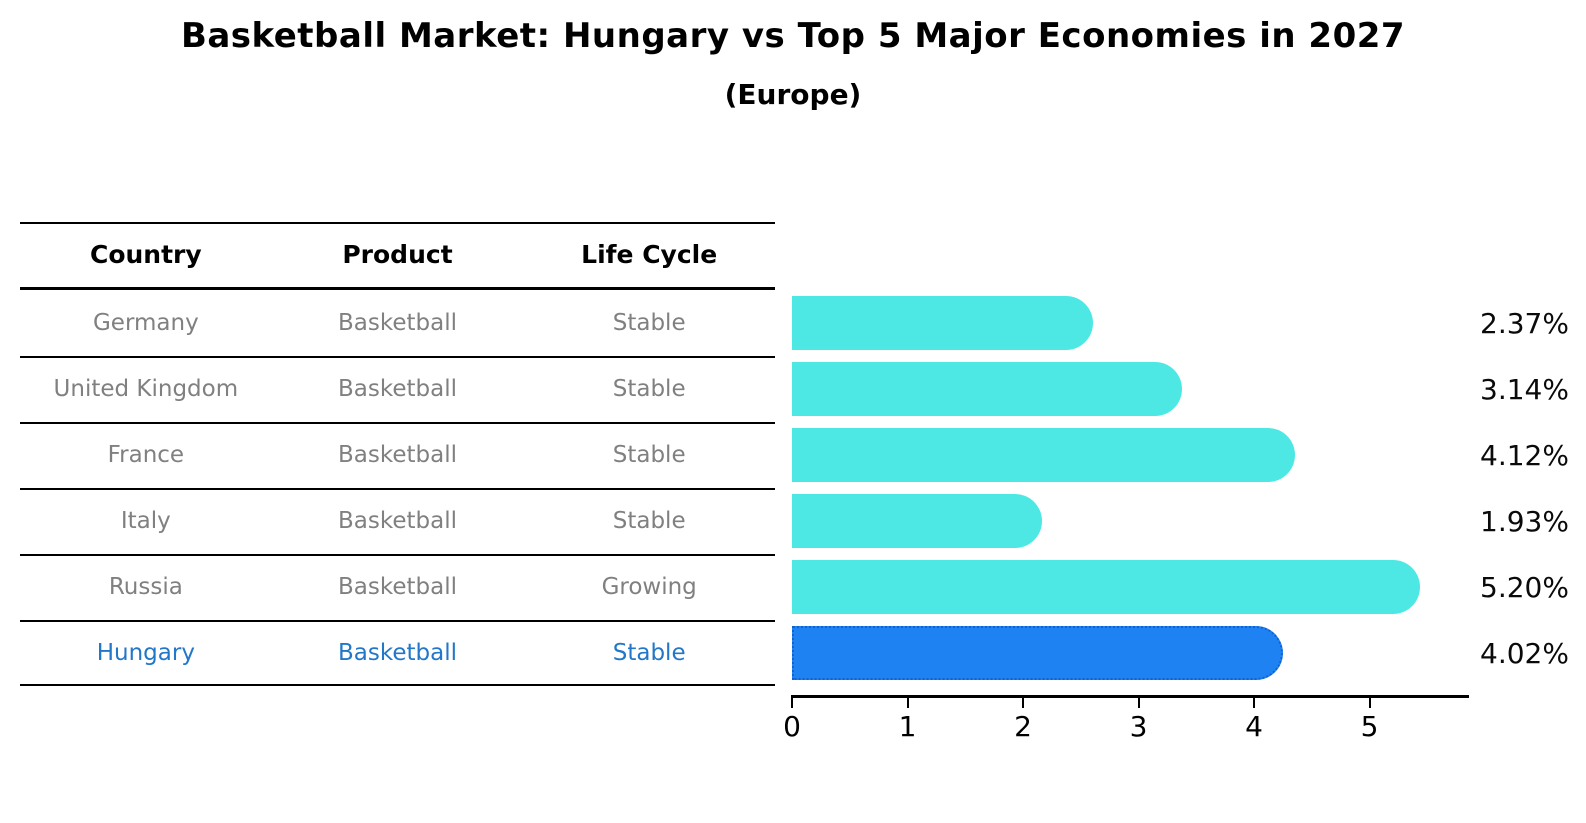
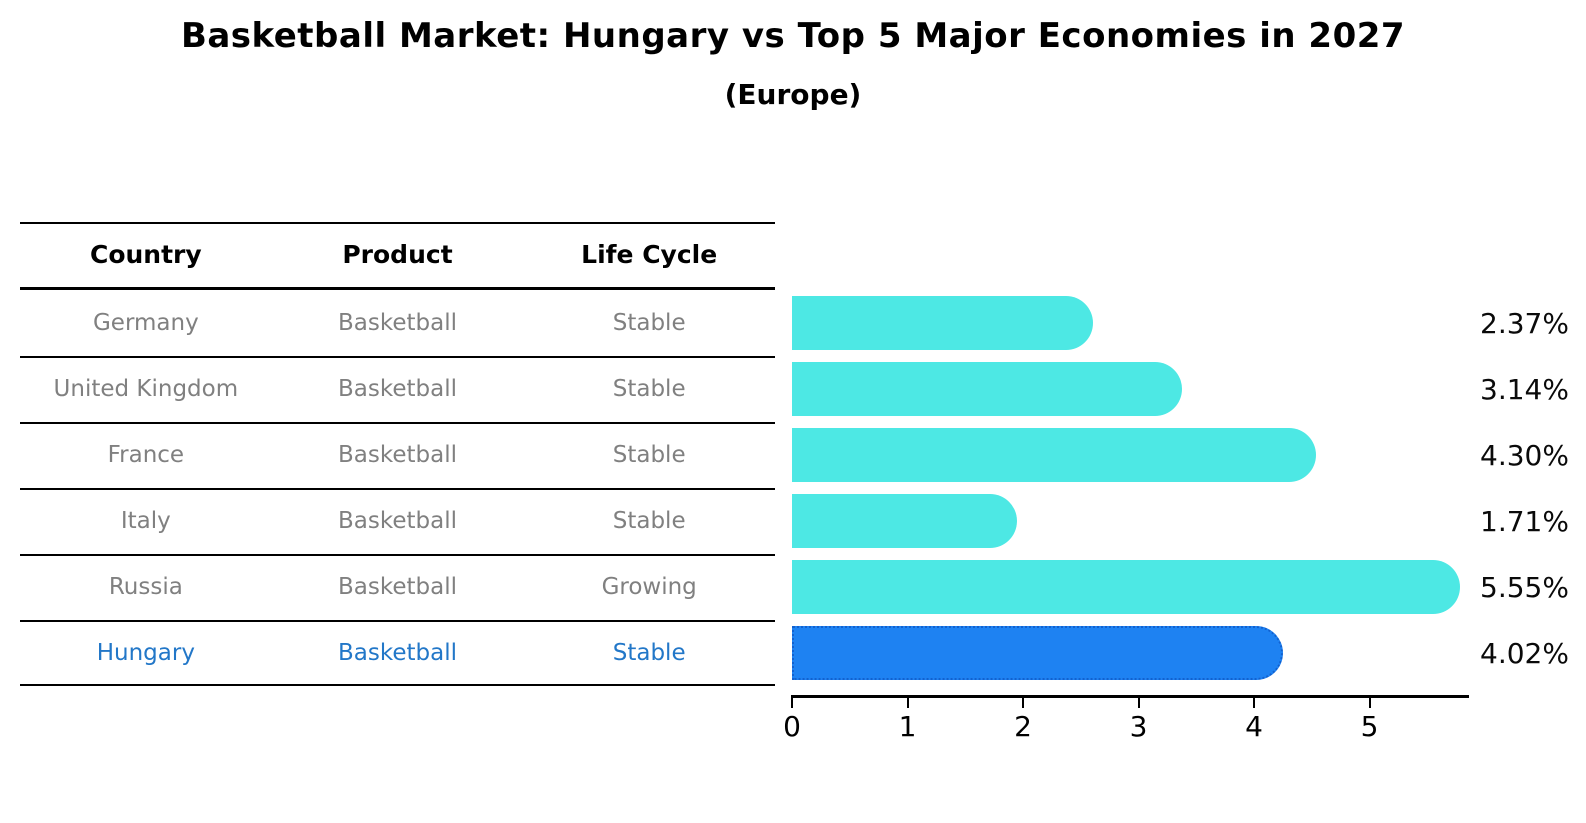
France: 4.12% -> 4.30%
Italy: 1.93% -> 1.71%
Russia: 5.20% -> 5.55%
